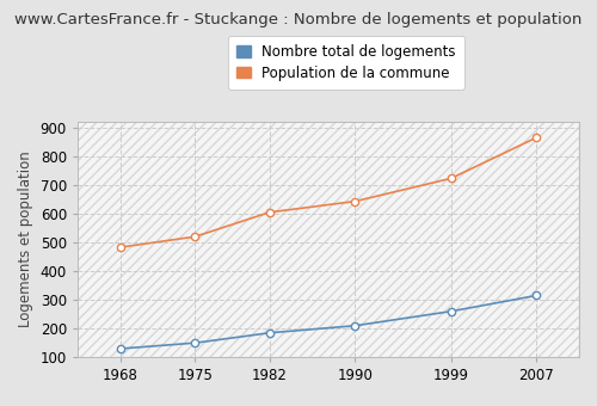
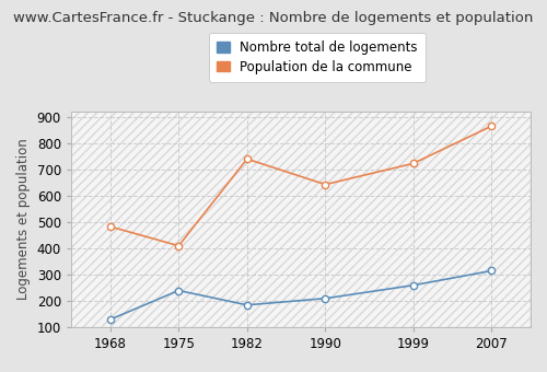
Nombre total de logements/1975: 150 -> 240
Population de la commune/1975: 520 -> 410
Population de la commune/1982: 605 -> 740
